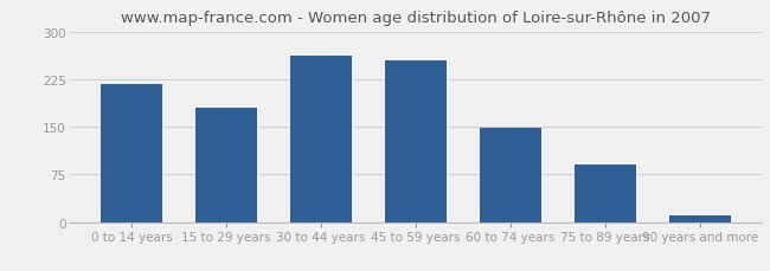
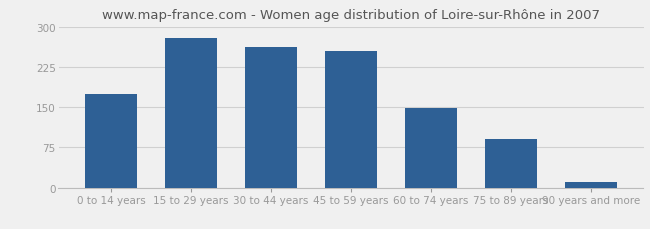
0 to 14 years: 218 -> 174
15 to 29 years: 180 -> 278
